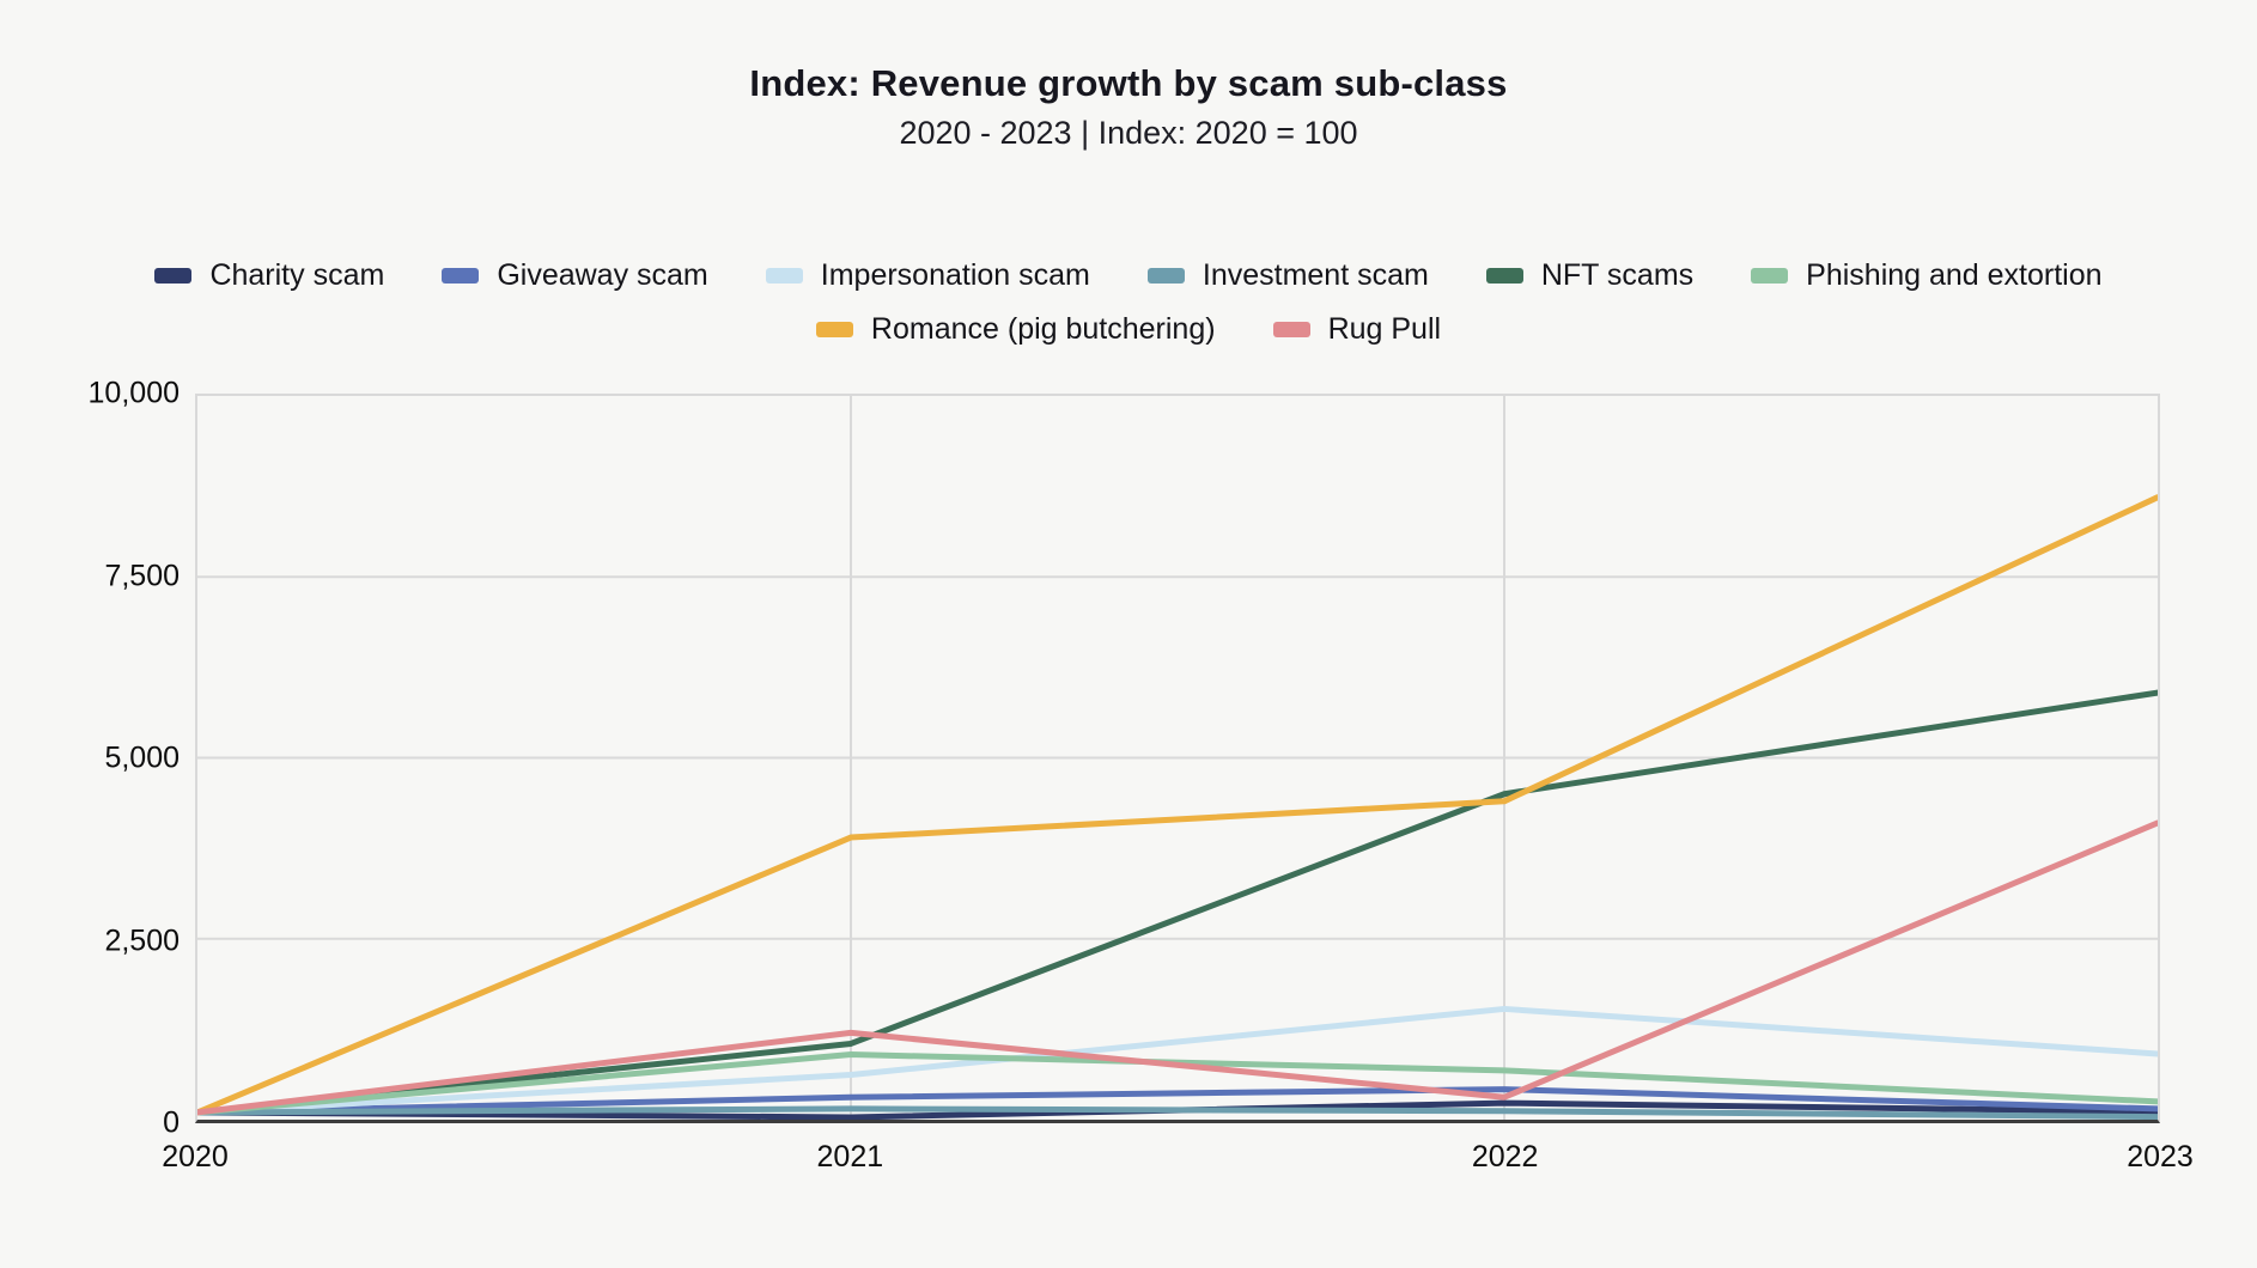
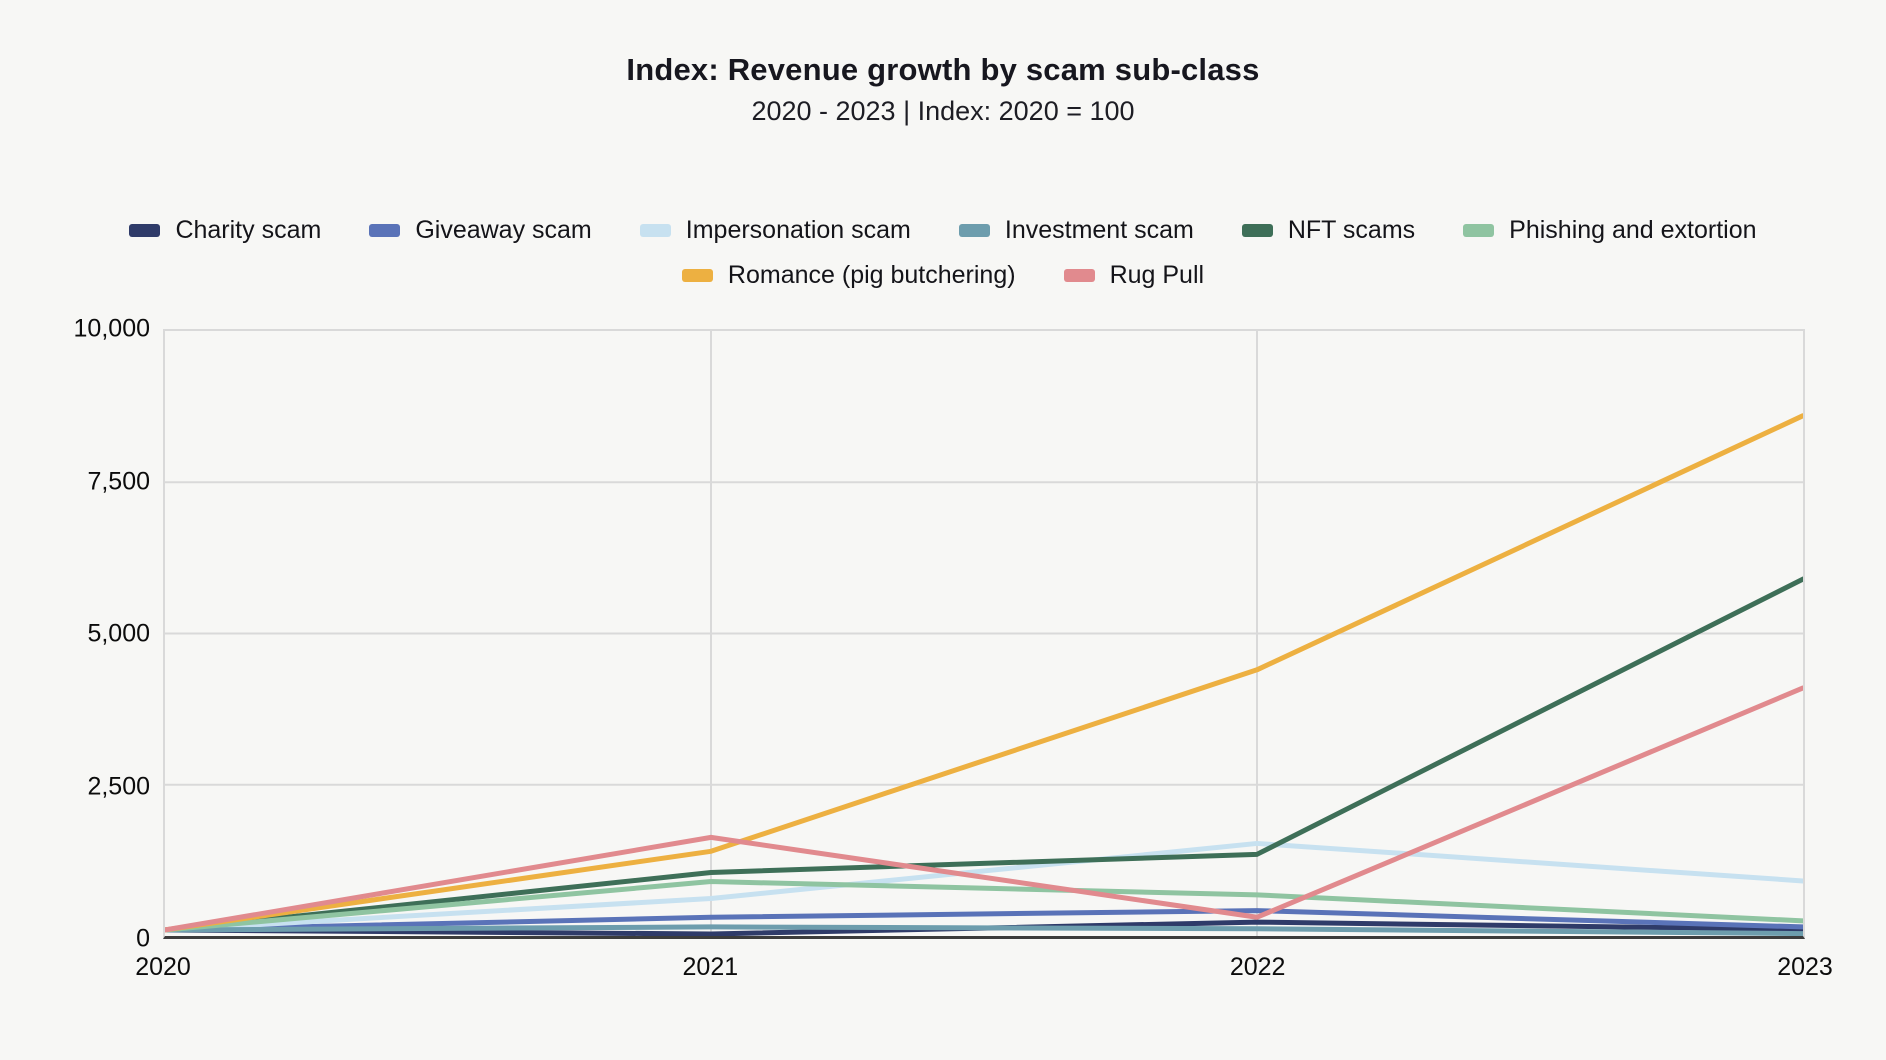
Romance (pig butchering)/2021: 3900 -> 1400
Rug Pull/2021: 1200 -> 1600
NFT scams/2022: 4500 -> 1400
